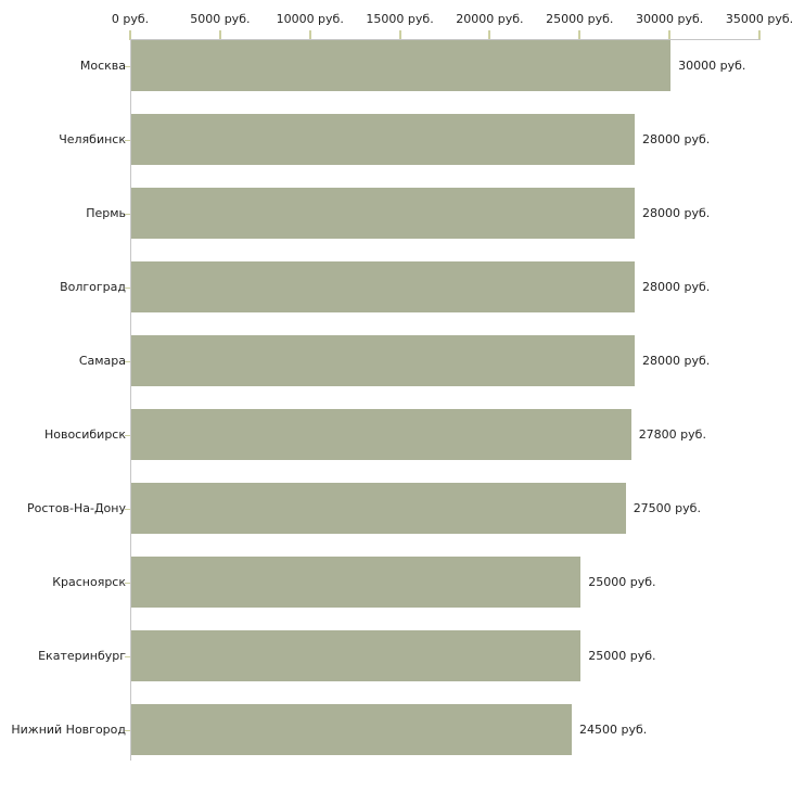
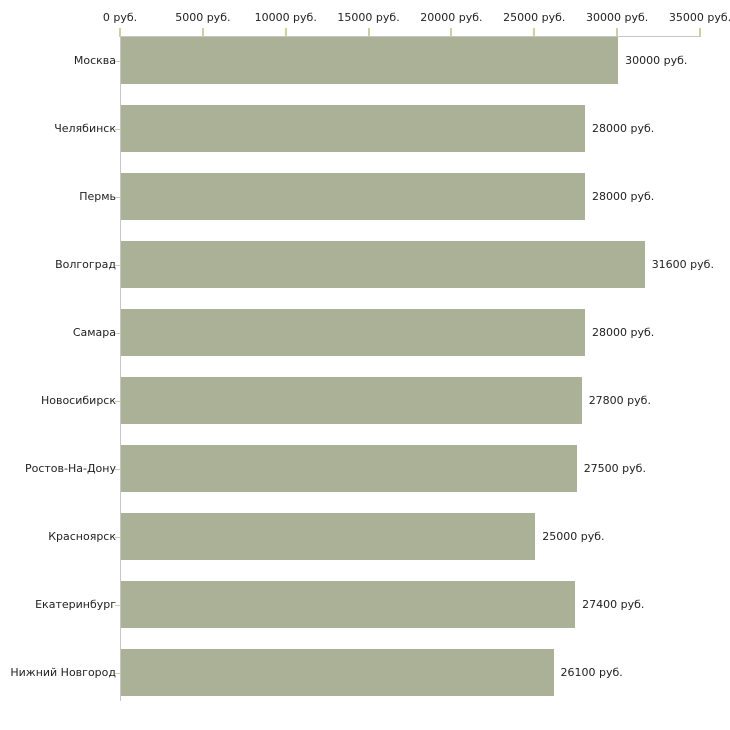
Волгоград: 28000 -> 31600
Екатеринбург: 25000 -> 27400
Нижний Новгород: 24500 -> 26100
